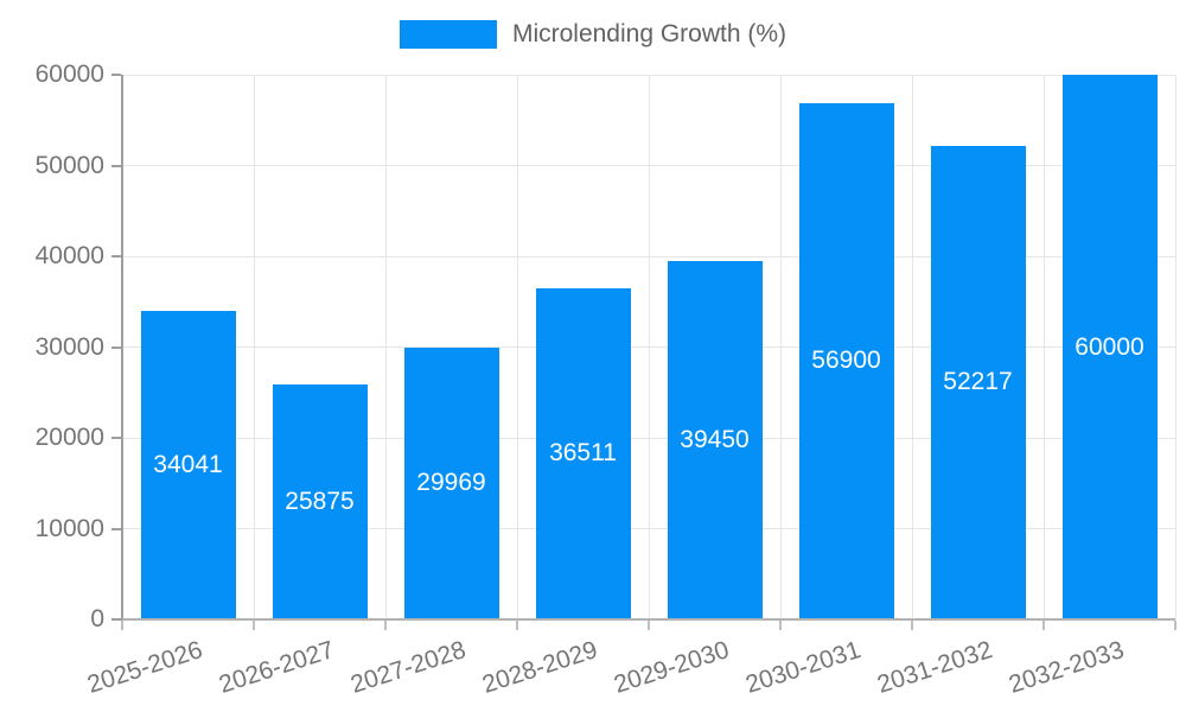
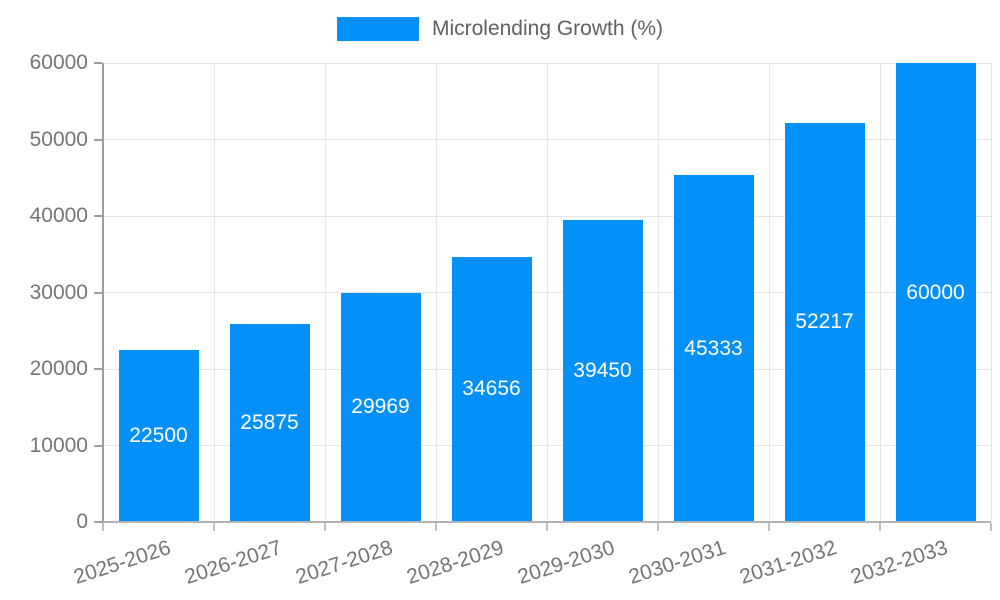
2025-2026: 34041 -> 22500
2028-2029: 36511 -> 34656
2030-2031: 56900 -> 45333
